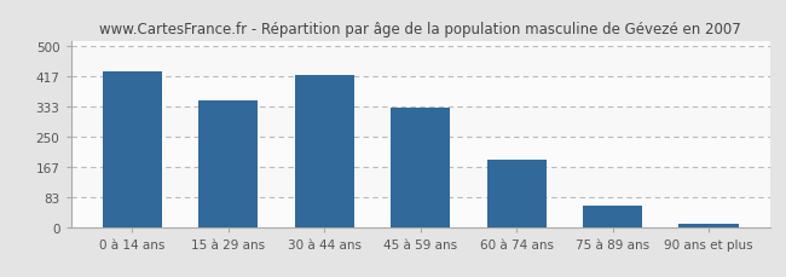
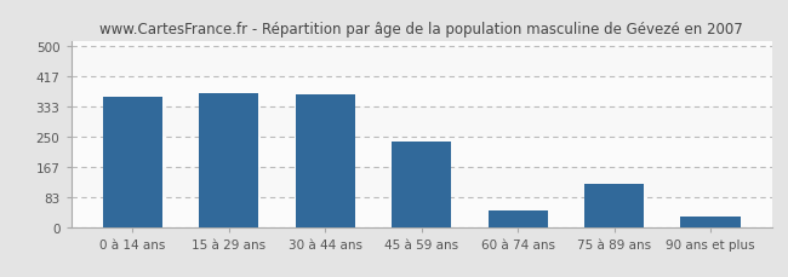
0 à 14 ans: 430 -> 360
15 à 29 ans: 348 -> 370
30 à 44 ans: 420 -> 365
45 à 59 ans: 330 -> 235
60 à 74 ans: 185 -> 45
75 à 89 ans: 58 -> 120
90 ans et plus: 10 -> 30
